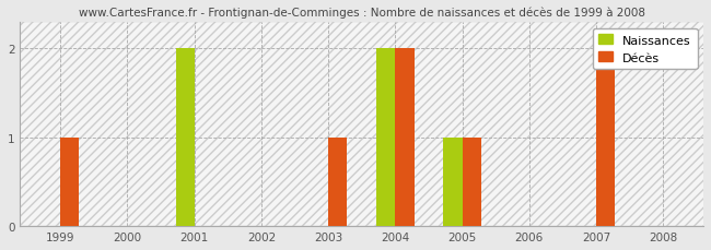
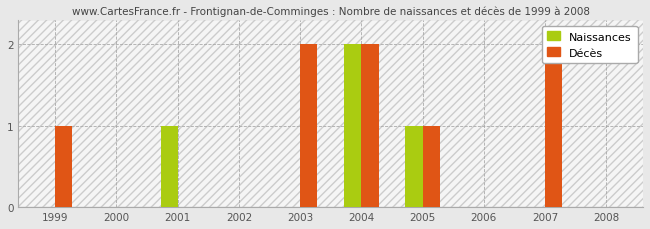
Naissances/2001: 2 -> 1
Décès/2003: 1 -> 2
